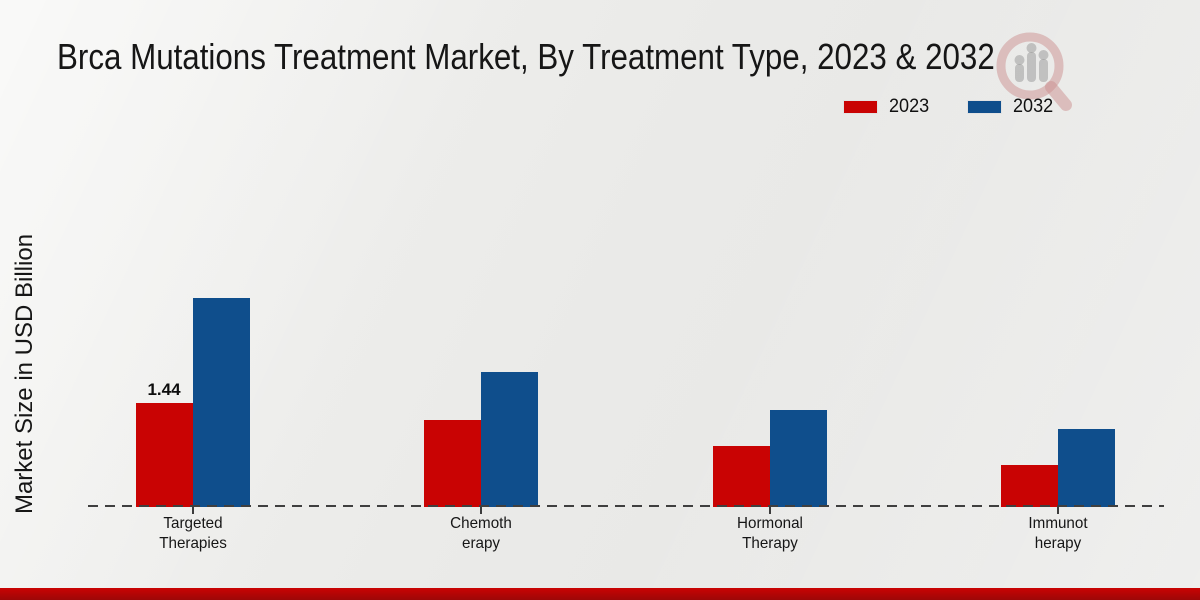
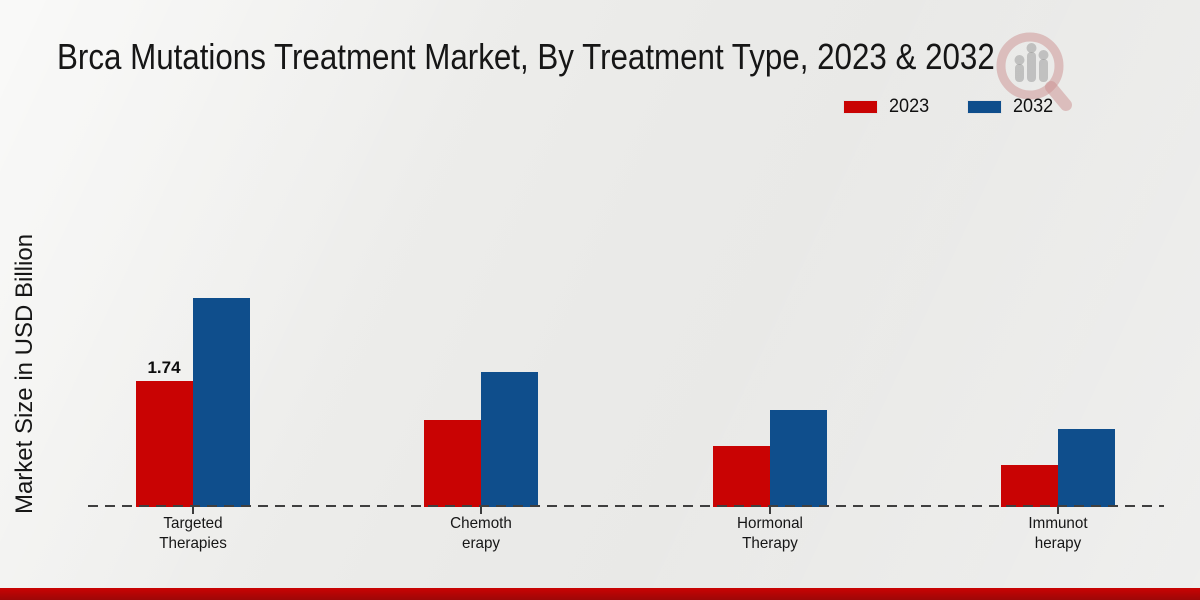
2023/Targeted Therapies: 1.44 -> 1.74
